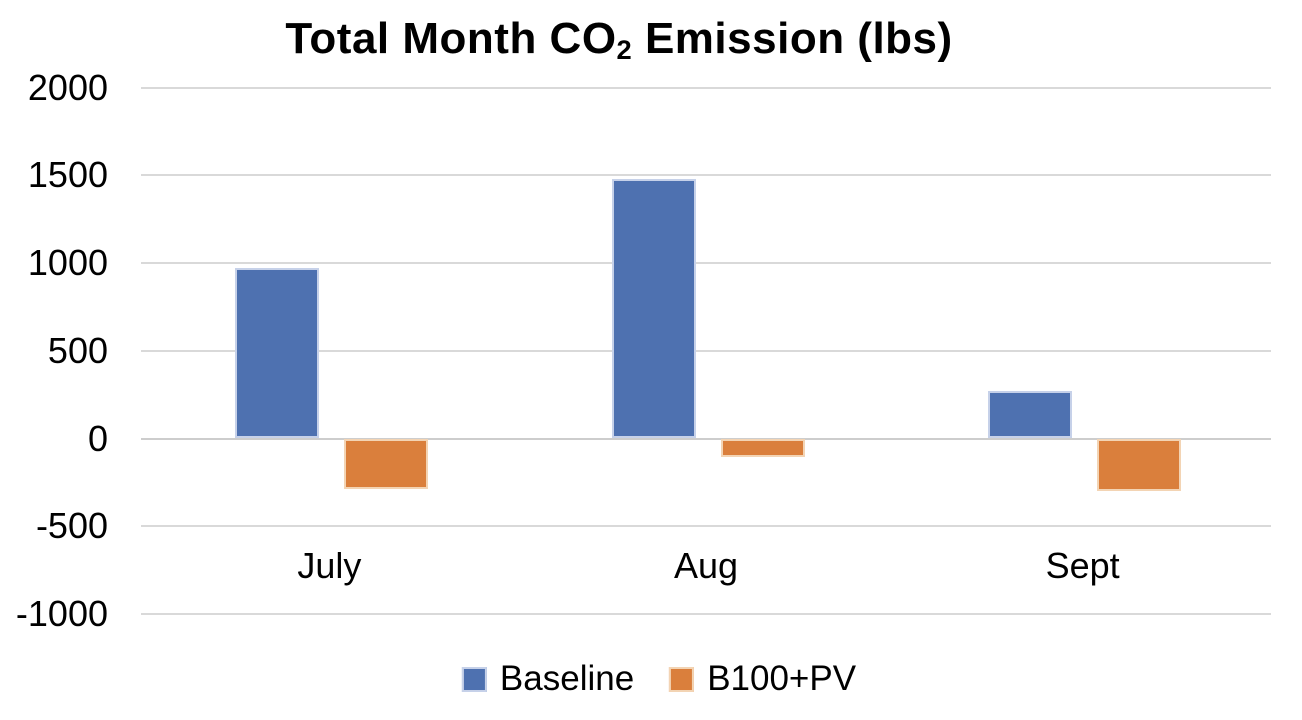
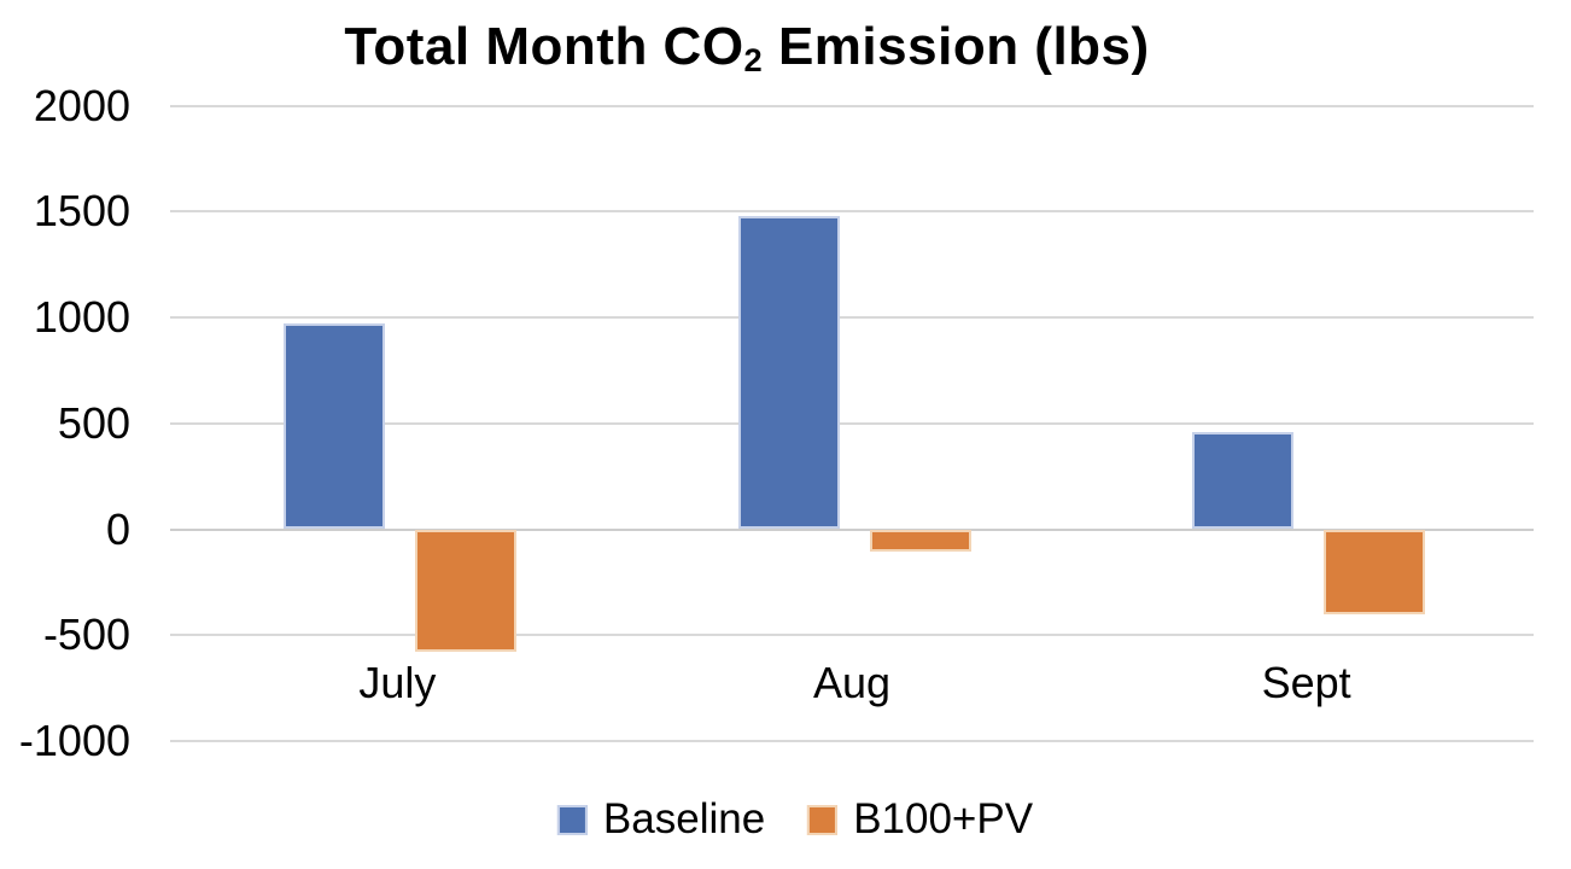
B100+PV/July: -290 -> -580
Baseline/Sept: 270 -> 460
B100+PV/Sept: -300 -> -400
